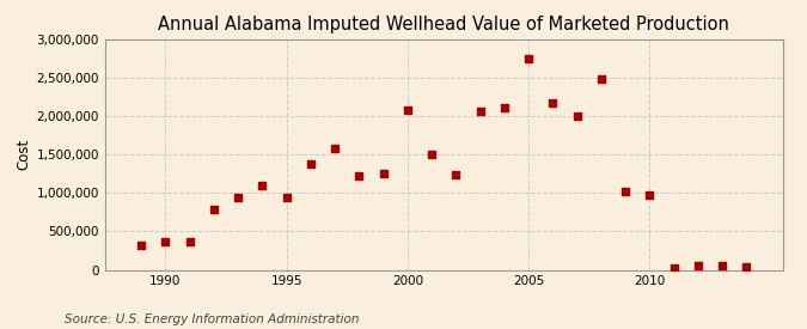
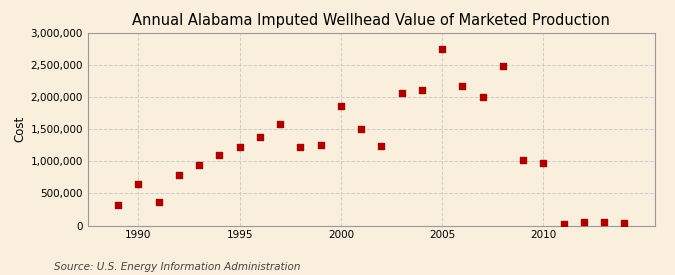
1990: 360,000 -> 640,000
1995: 950,000 -> 1,220,000
2000: 2,080,000 -> 1,860,000
